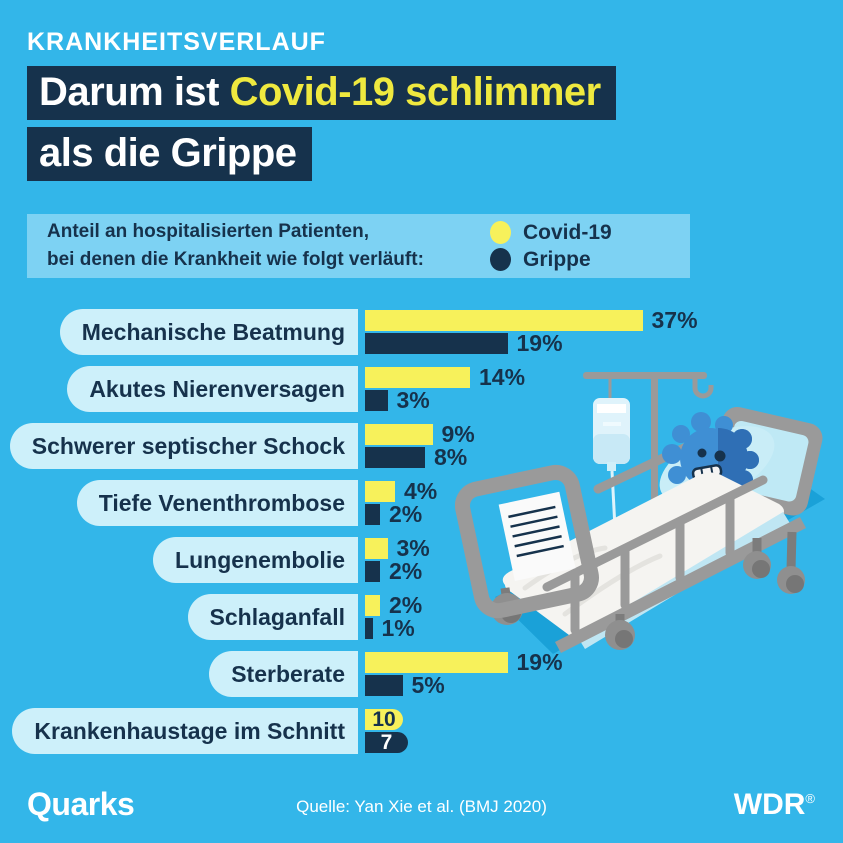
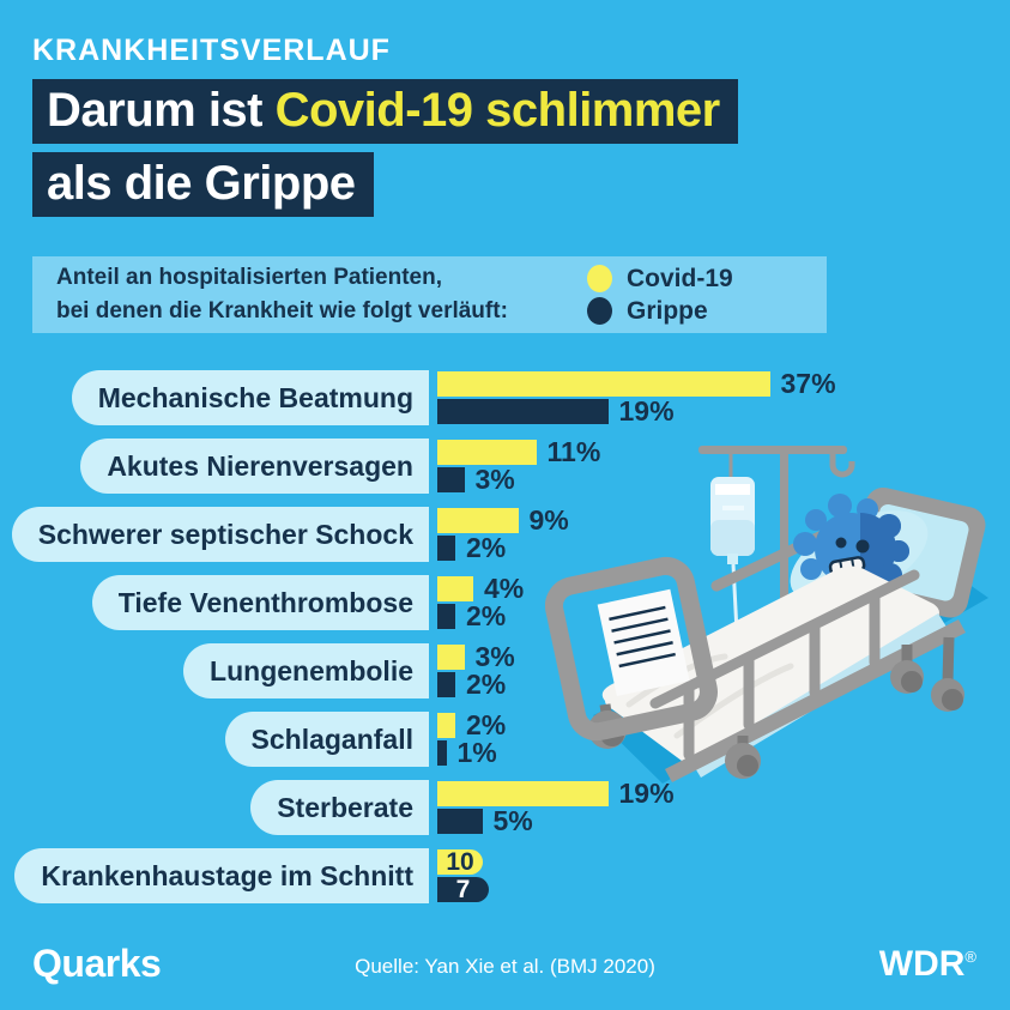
Covid-19/Akutes Nierenversagen: 14% -> 11%
Grippe/Schwerer septischer Schock: 8% -> 2%
